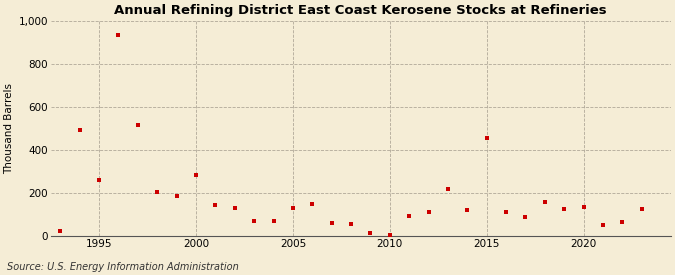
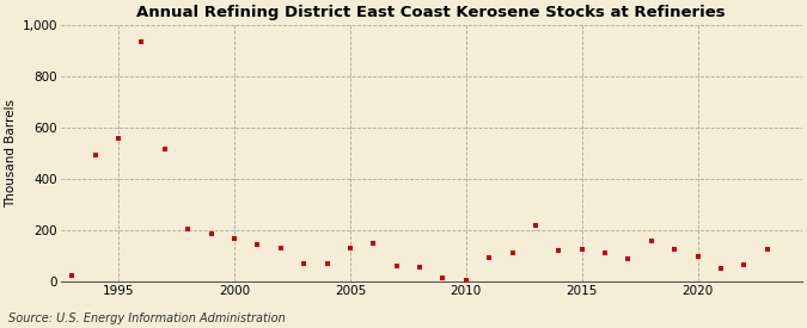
1995: 260 -> 558
2000: 285 -> 170
2015: 455 -> 125
2020: 135 -> 100
